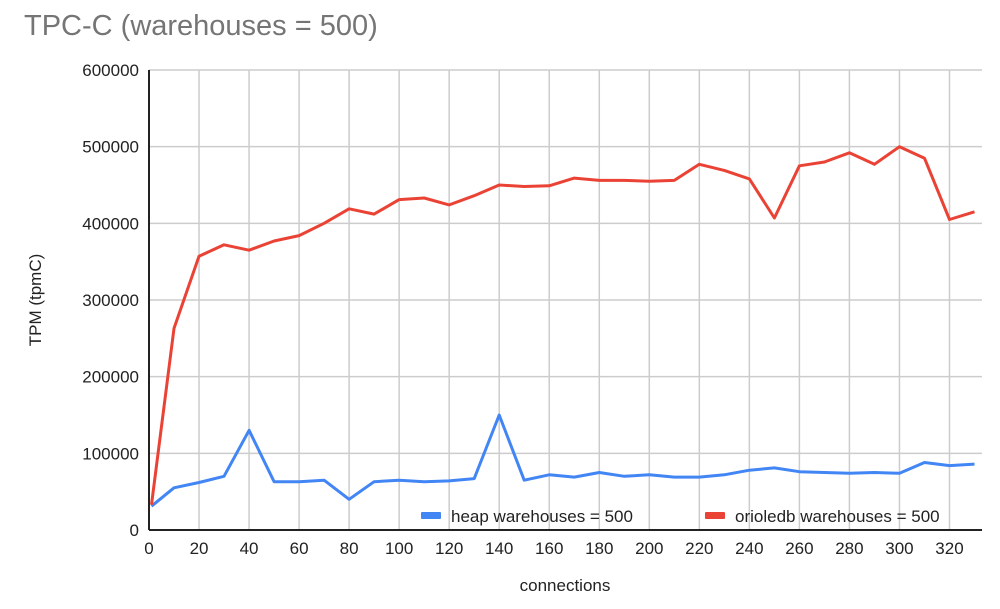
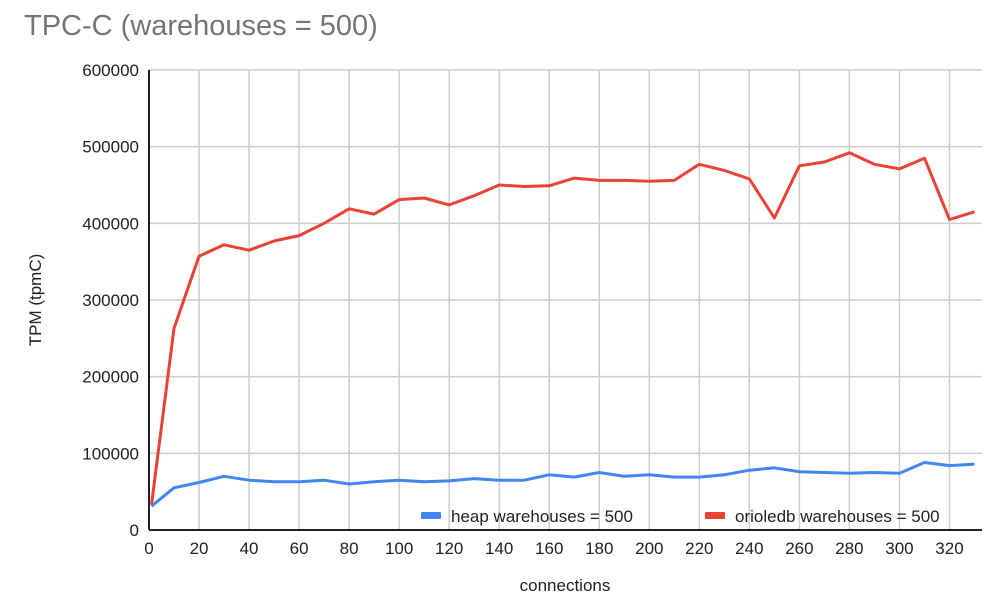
heap warehouses = 500/40: 130000 -> 60000
heap warehouses = 500/80: 40000 -> 60000
heap warehouses = 500/140: 150000 -> 60000
orioledb warehouses = 500/300: 500000 -> 470000
